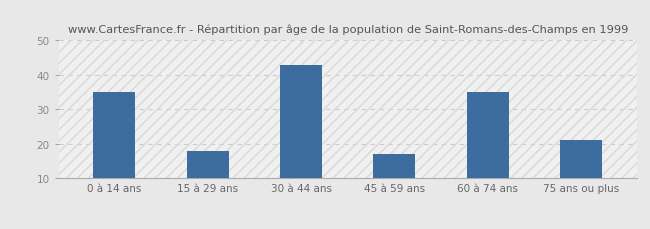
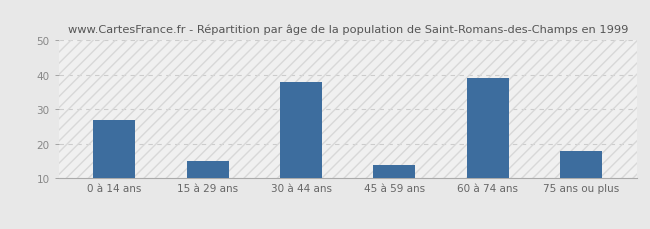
0 à 14 ans: 35 -> 27
15 à 29 ans: 18 -> 15
30 à 44 ans: 43 -> 38
45 à 59 ans: 17 -> 14
60 à 74 ans: 35 -> 39
75 ans ou plus: 21 -> 18
